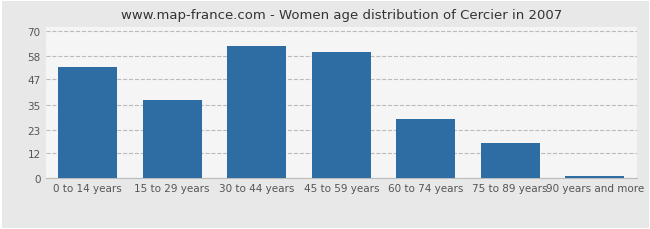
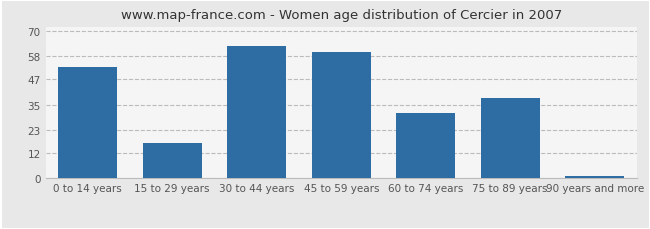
15 to 29 years: 37 -> 17
60 to 74 years: 28 -> 31
75 to 89 years: 17 -> 38
